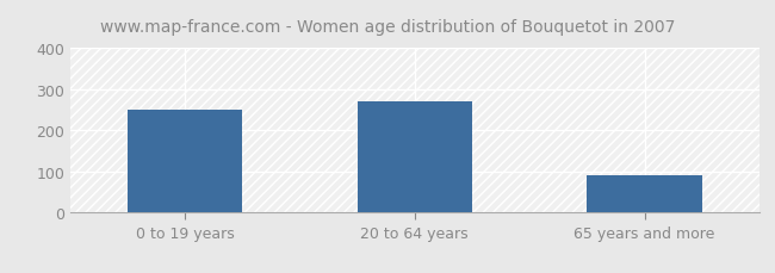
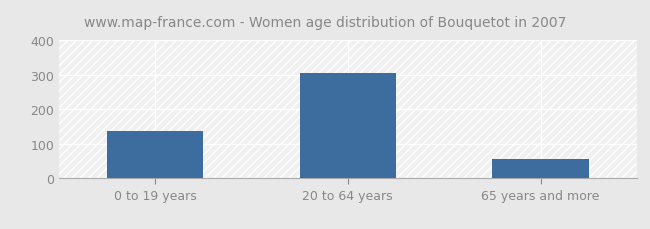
0 to 19 years: 250 -> 137
20 to 64 years: 270 -> 305
65 years and more: 90 -> 57
